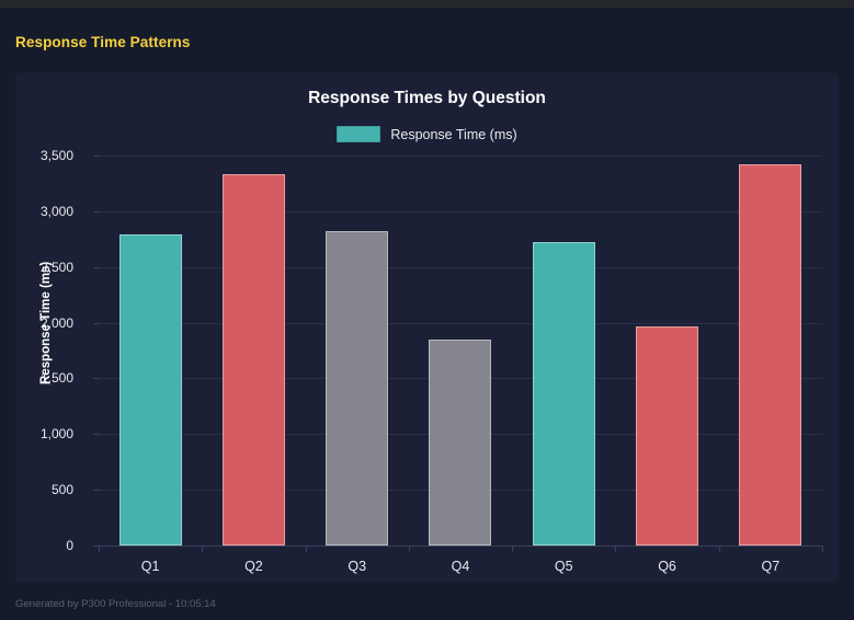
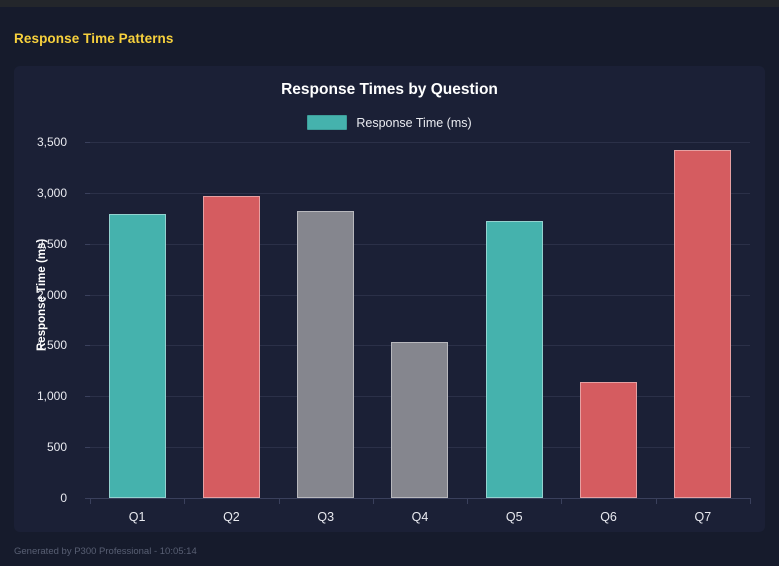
Q2: 3330 -> 2970
Q4: 1850 -> 1530
Q6: 1960 -> 1140
